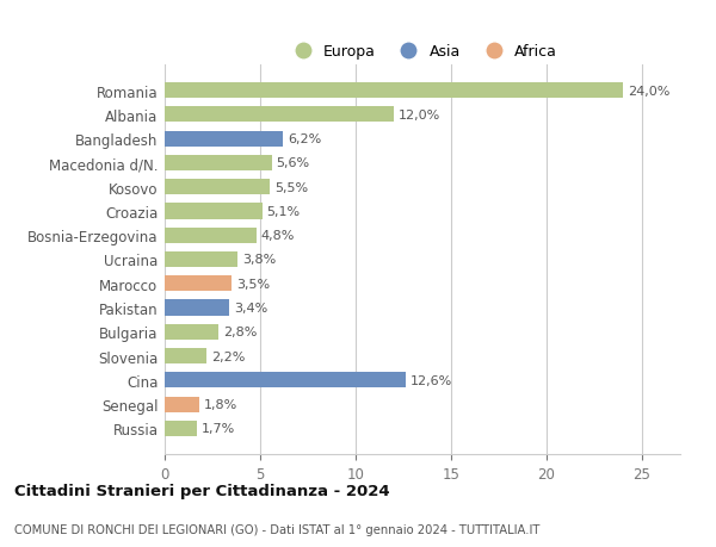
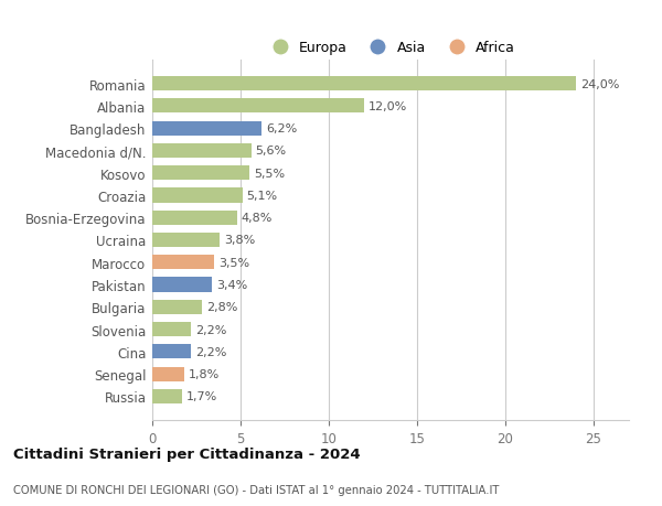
Cina: 12,6% -> 2,2%
